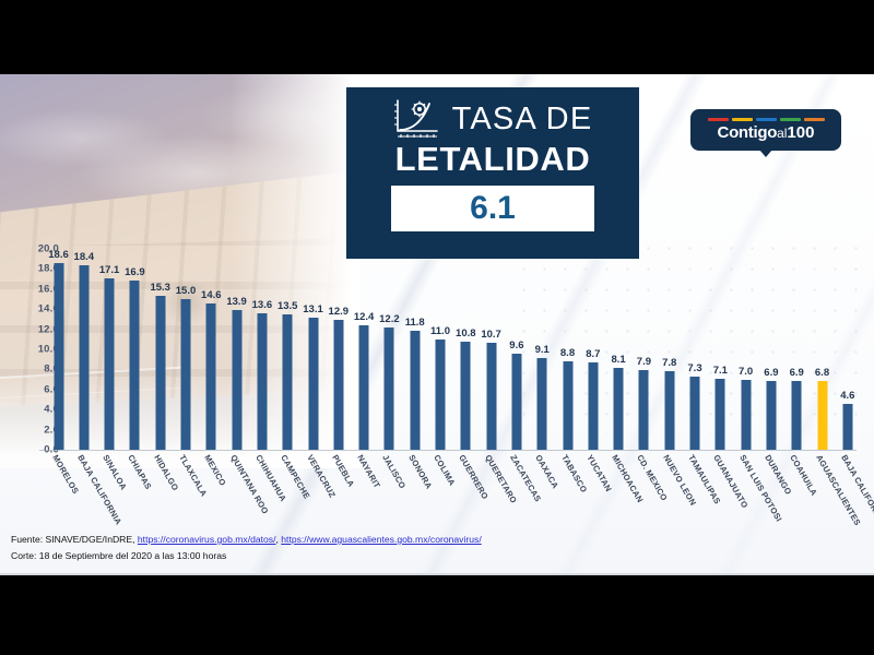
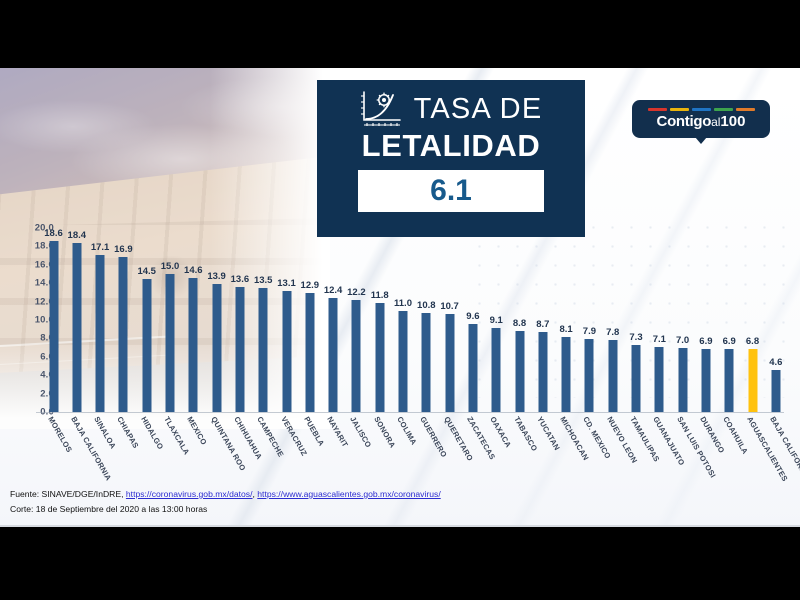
HIDALGO: 15.3 -> 14.5
